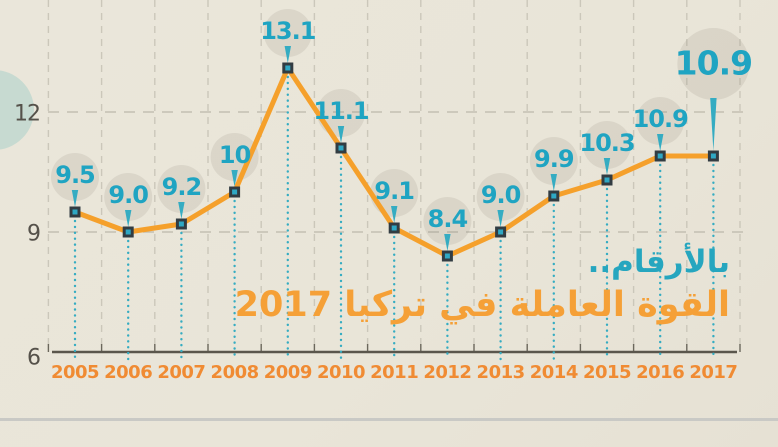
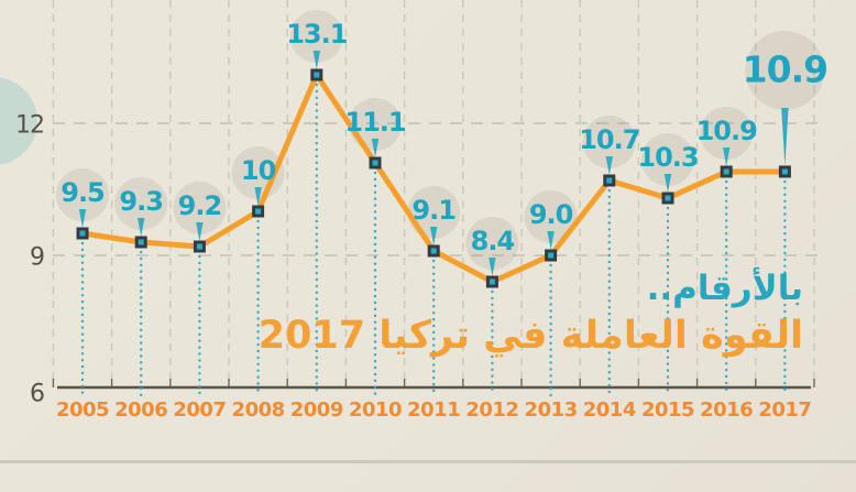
2006: 9.0 -> 9.3
2014: 9.9 -> 10.7
